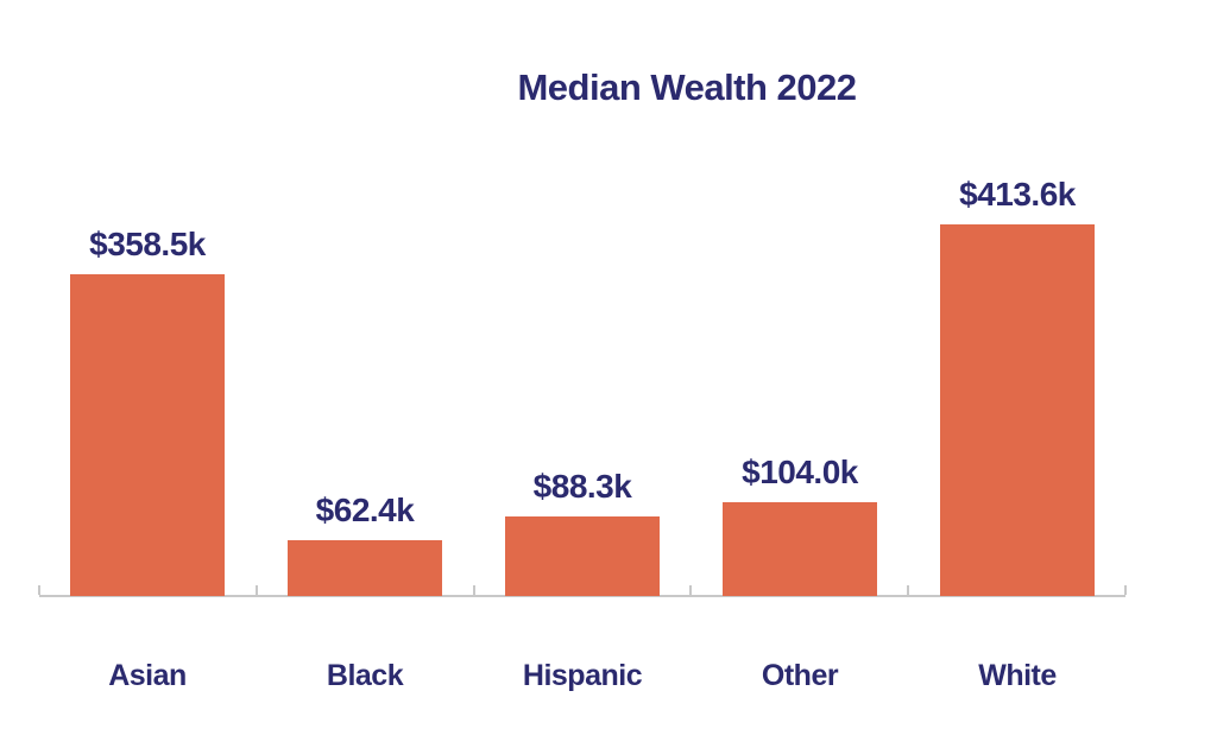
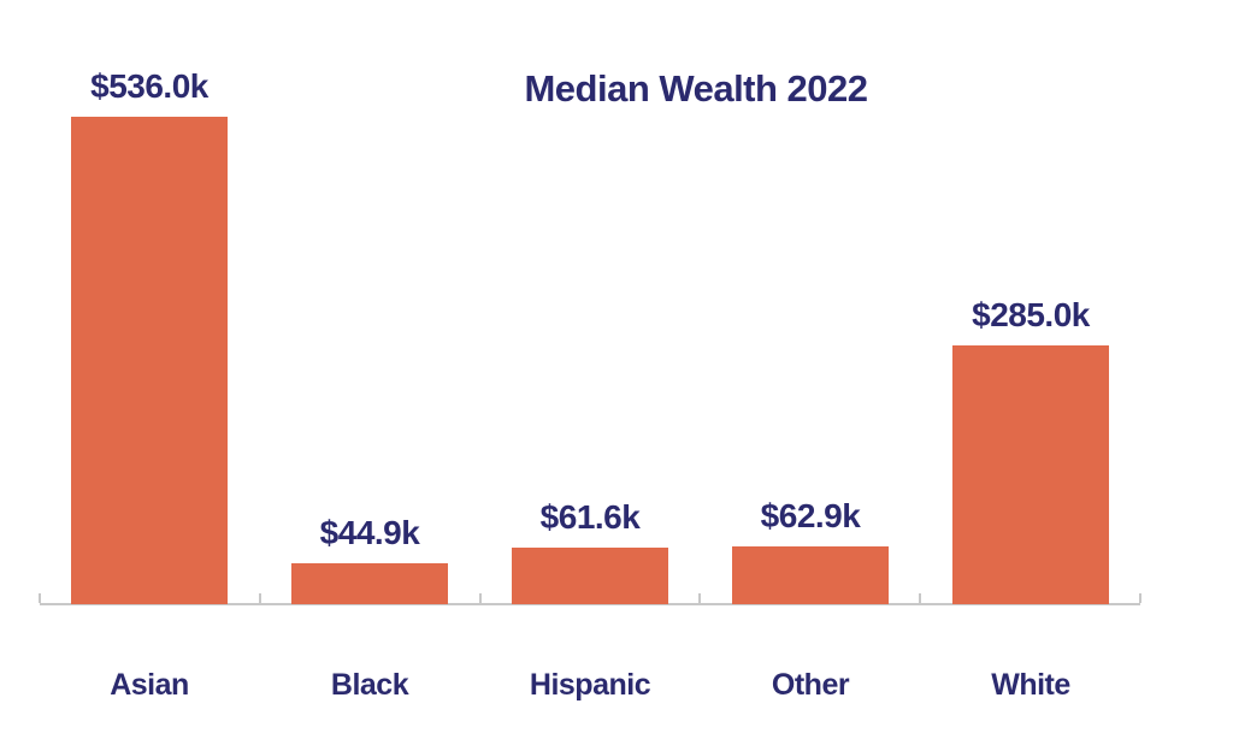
Asian: $358.5k -> $536.0k
Black: $62.4k -> $44.9k
Hispanic: $88.3k -> $61.6k
Other: $104.0k -> $62.9k
White: $413.6k -> $285.0k
